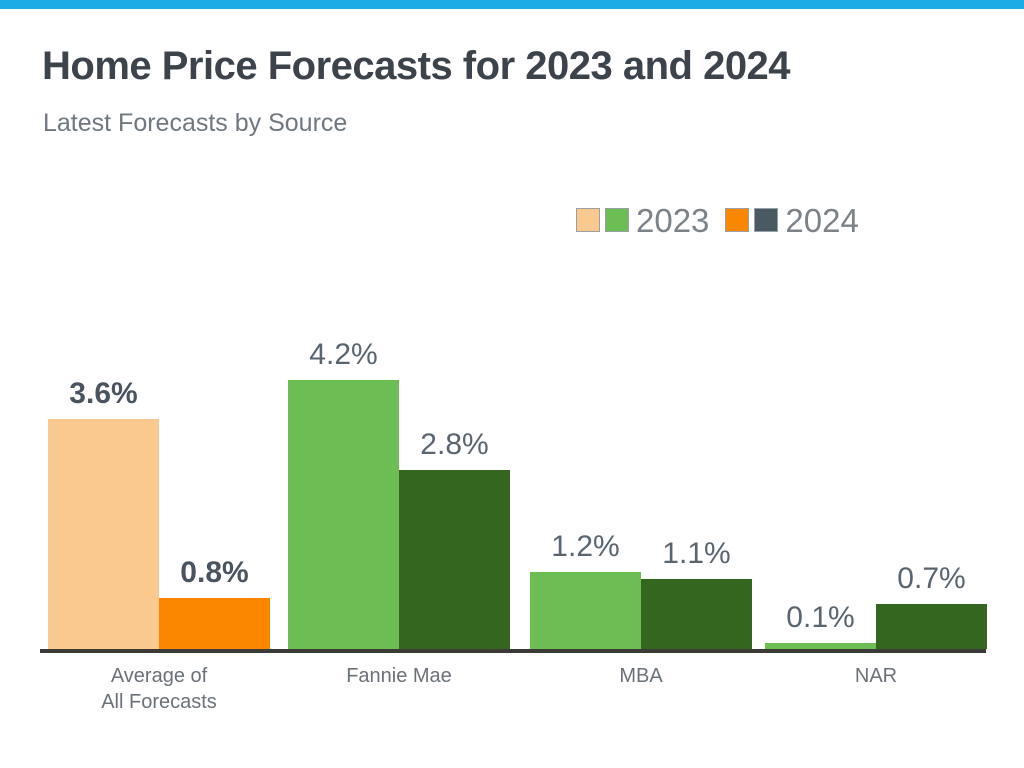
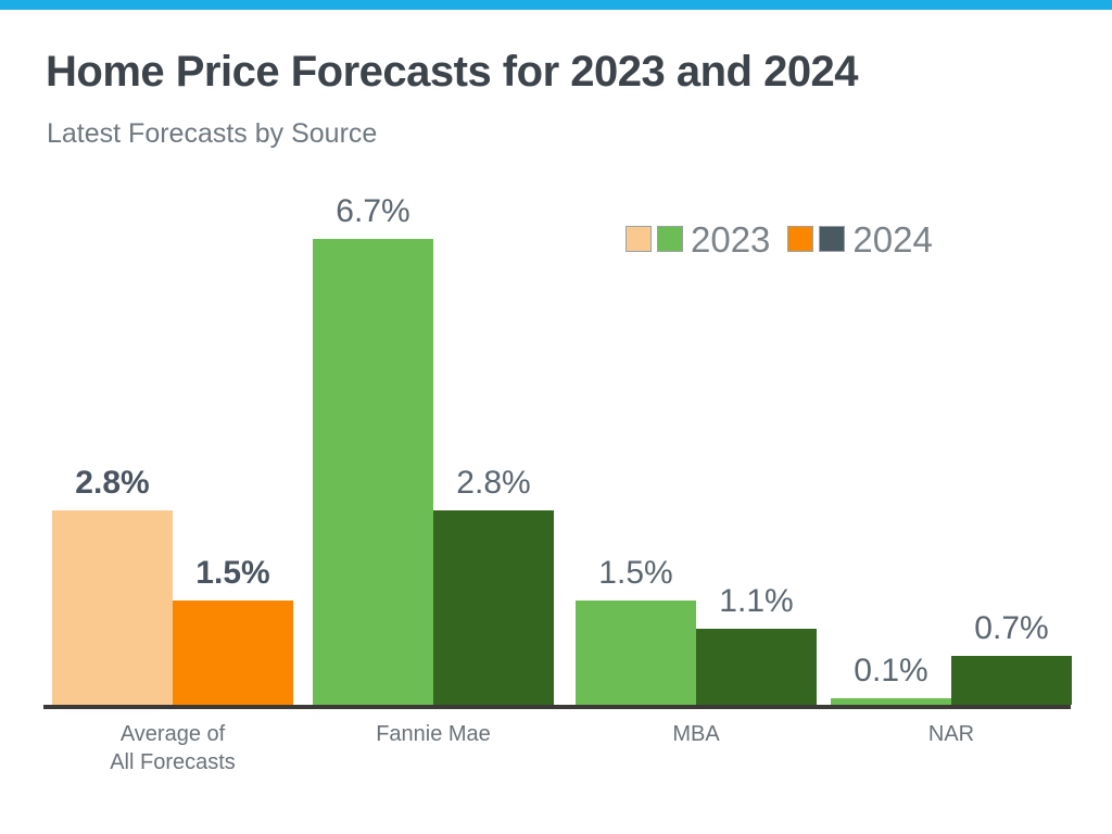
2023/Average of All Forecasts: 3.6% -> 2.8%
2024/Average of All Forecasts: 0.8% -> 1.5%
2023/Fannie Mae: 4.2% -> 6.7%
2023/MBA: 1.2% -> 1.5%
